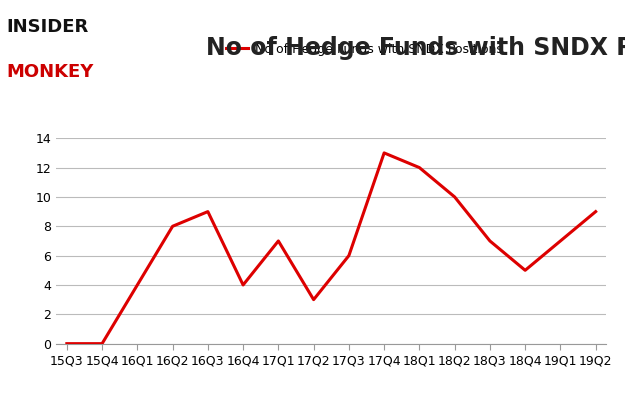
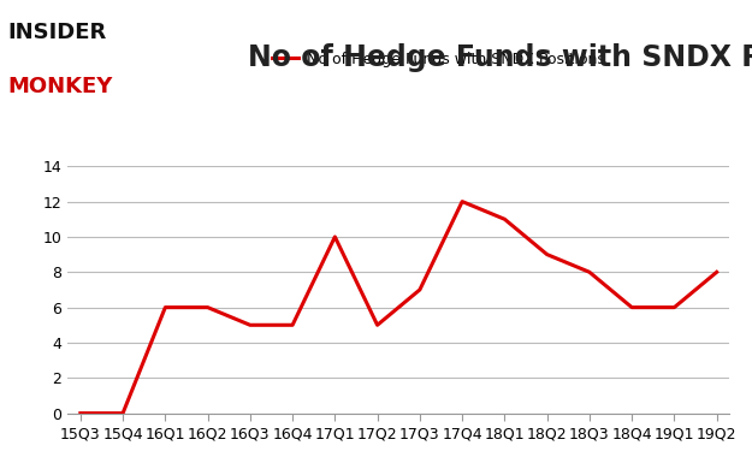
16Q1: 4 -> 6
16Q2: 8 -> 6
16Q3: 9 -> 5
16Q4: 4 -> 5
17Q1: 7 -> 10
17Q2: 3 -> 5
17Q3: 6 -> 7
17Q4: 13 -> 12
18Q1: 12 -> 11
18Q2: 10 -> 9
18Q3: 7 -> 8
18Q4: 5 -> 6
19Q1: 7 -> 6
19Q2: 9 -> 8
